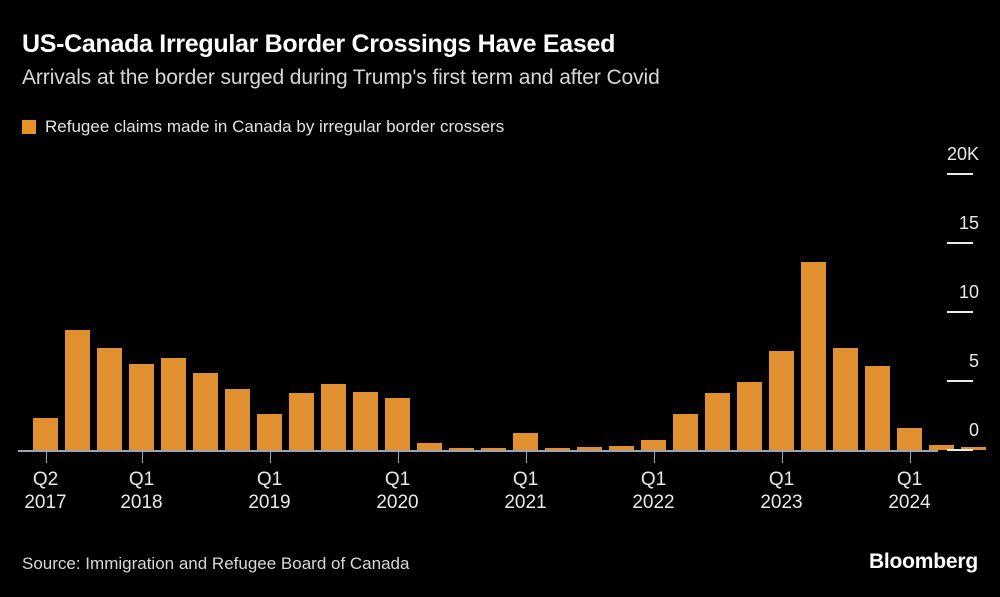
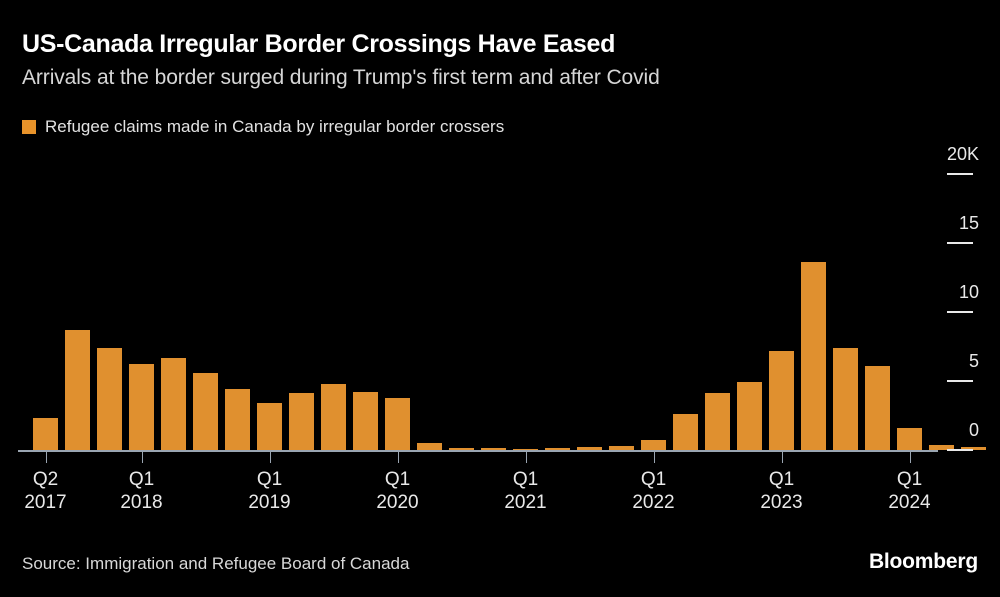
Q1 2019: 2.6K -> 3.4K
Q1 2021: 1.2K -> 0.1K
